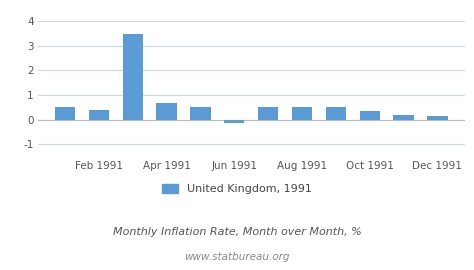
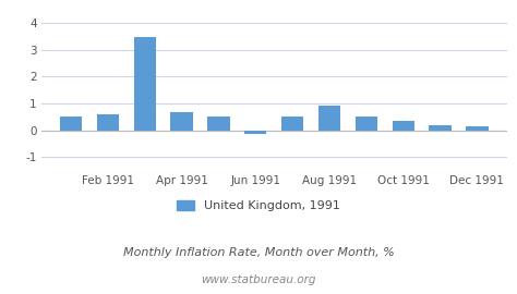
Feb 1991: 0.38 -> 0.60
Aug 1991: 0.50 -> 0.90
